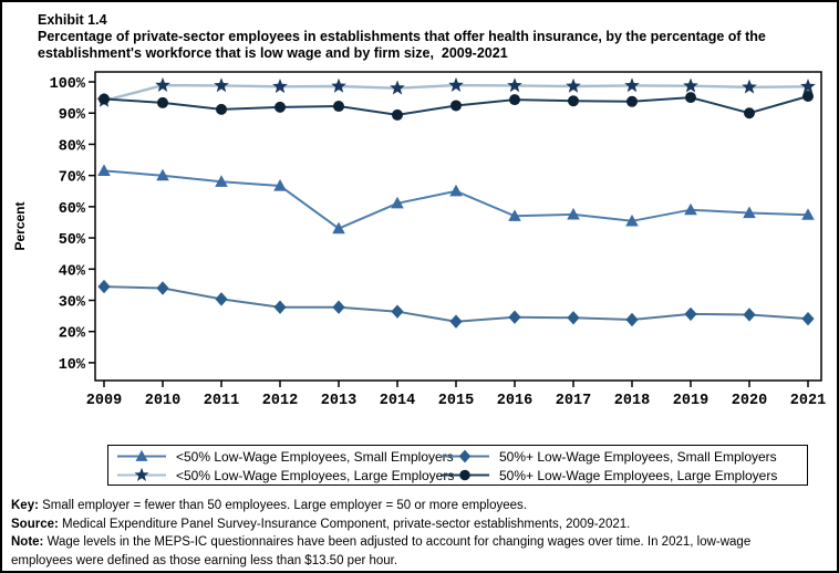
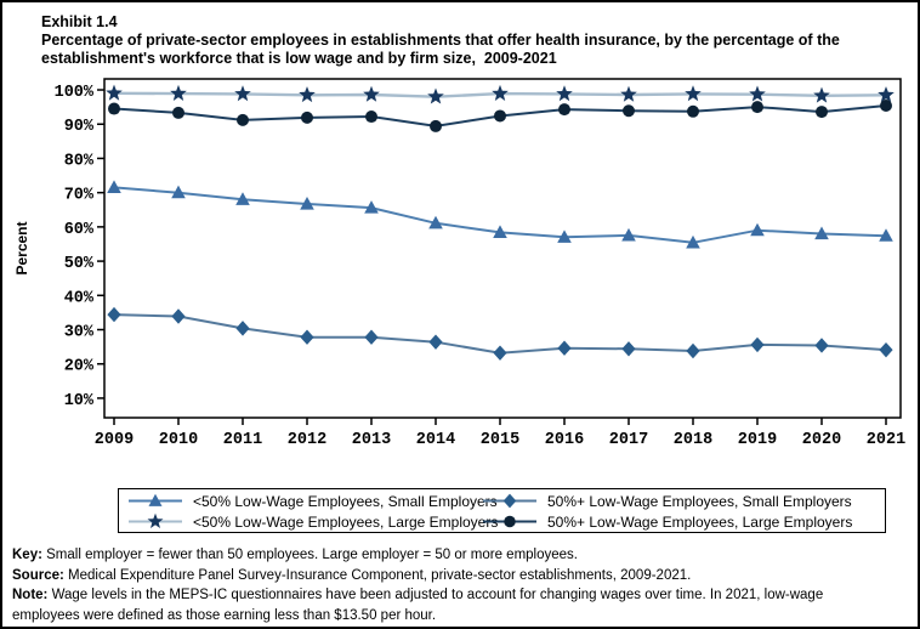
<50% Low-Wage Employees, Large Employers/2009: 94% -> 99%
<50% Low-Wage Employees, Small Employers/2013: 53% -> 66%
<50% Low-Wage Employees, Small Employers/2015: 65% -> 58%
50%+ Low-Wage Employees, Large Employers/2020: 90% -> 94%
